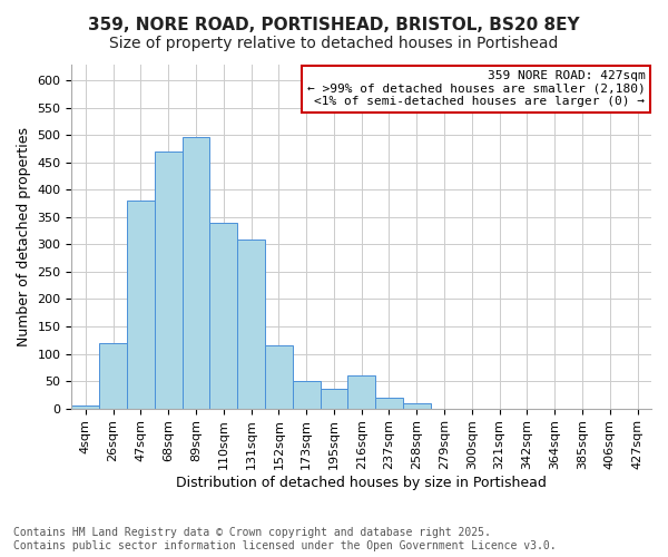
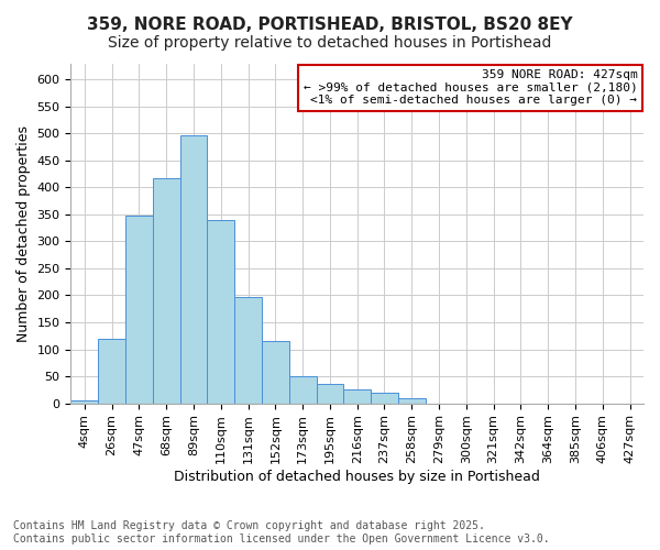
47sqm: 380 -> 348
68sqm: 470 -> 418
131sqm: 310 -> 197
216sqm: 60 -> 25
